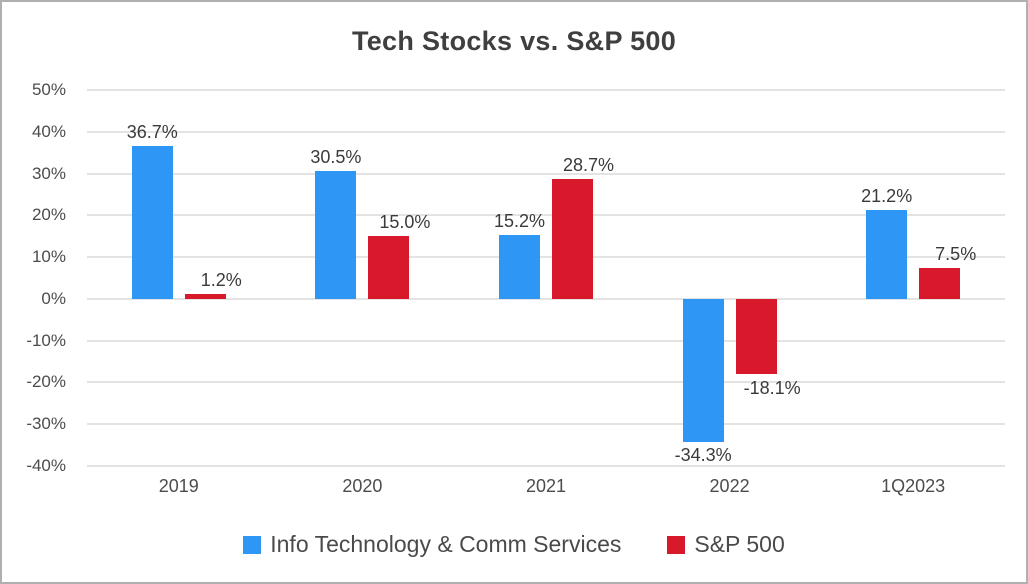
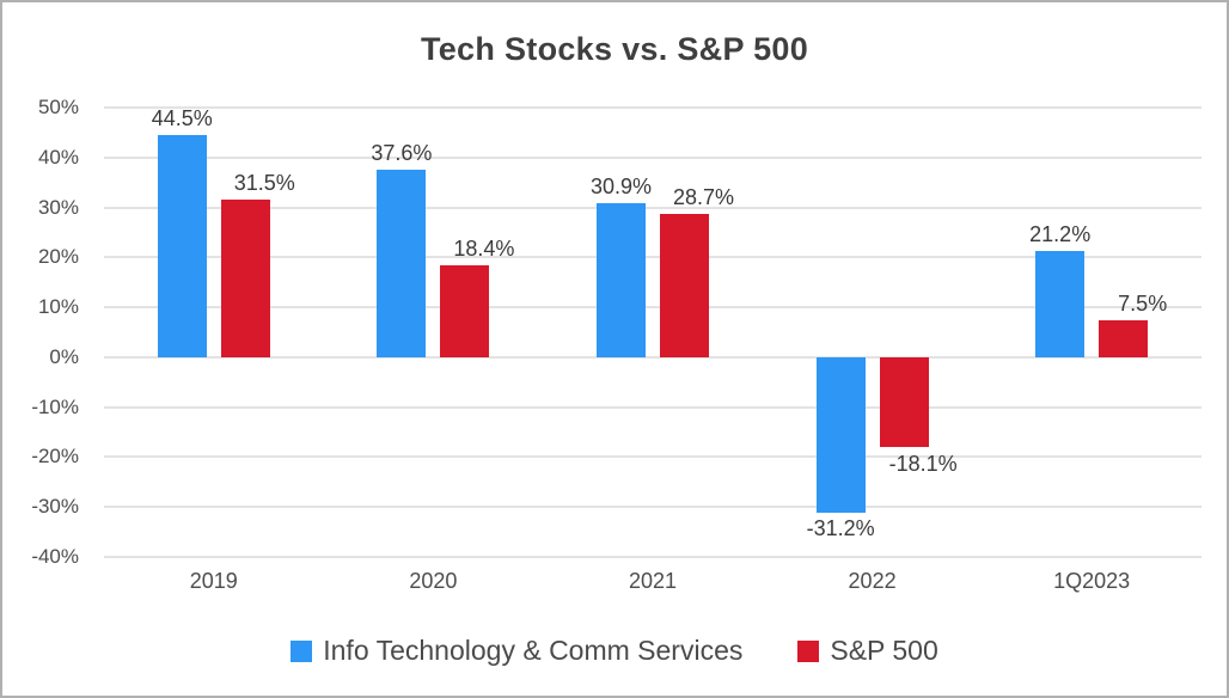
Info Technology & Comm Services/2019: 36.7% -> 44.5%
S&P 500/2019: 1.2% -> 31.5%
Info Technology & Comm Services/2020: 30.5% -> 37.6%
S&P 500/2020: 15.0% -> 18.4%
Info Technology & Comm Services/2021: 15.2% -> 30.9%
Info Technology & Comm Services/2022: -34.3% -> -31.2%
